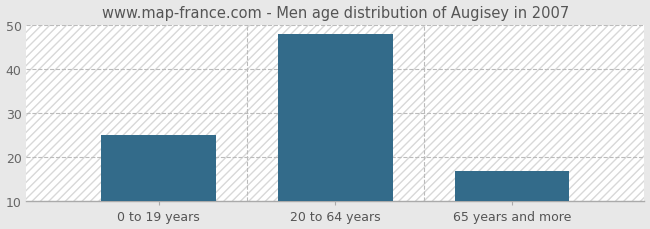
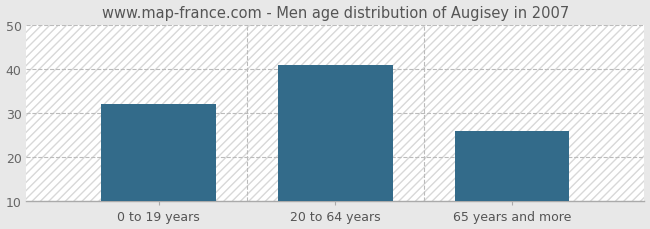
0 to 19 years: 25 -> 32
20 to 64 years: 48 -> 41
65 years and more: 17 -> 26
